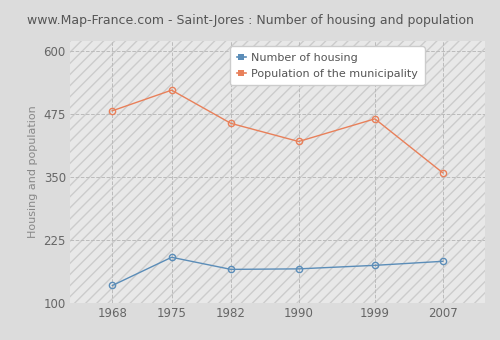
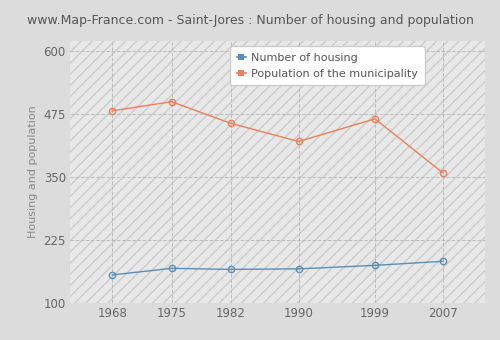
Number of housing/1968: 134 -> 155
Number of housing/1975: 190 -> 168
Population of the municipality/1975: 522 -> 499
